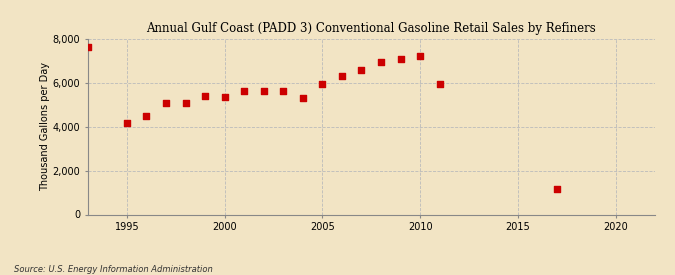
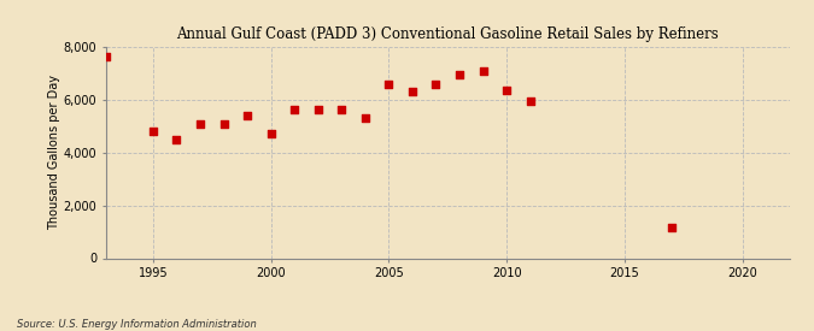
1995: 4,150 -> 4,800
2000: 5,330 -> 4,700
2005: 5,950 -> 6,550
2010: 7,200 -> 6,350
